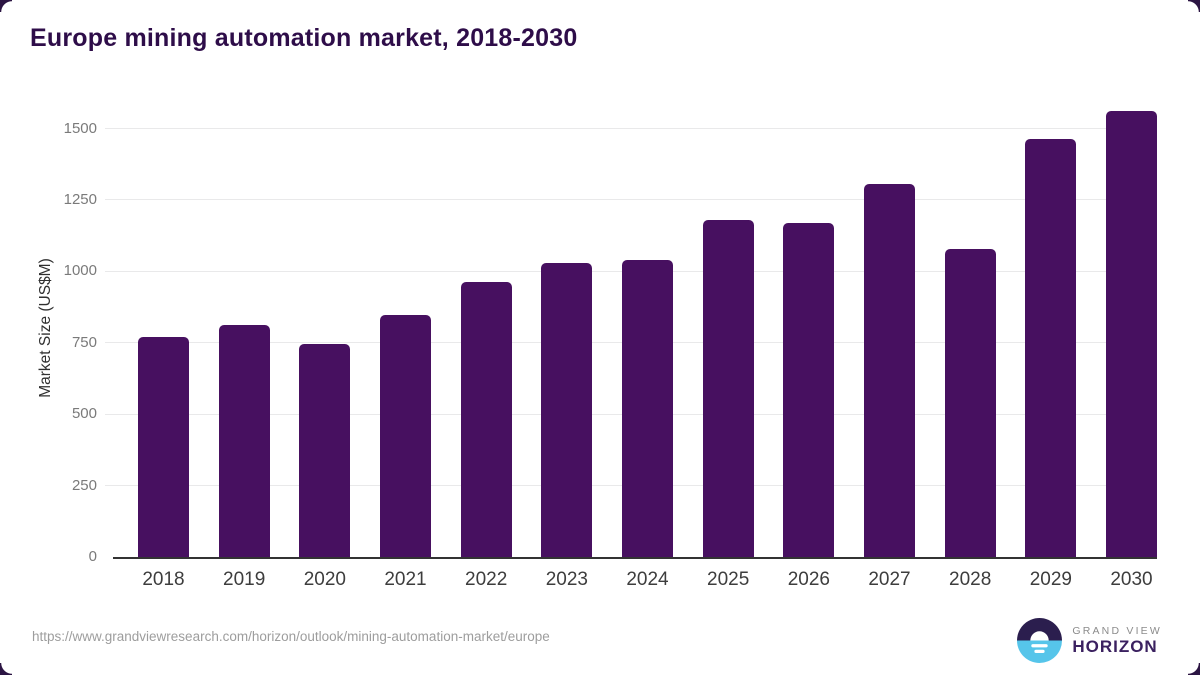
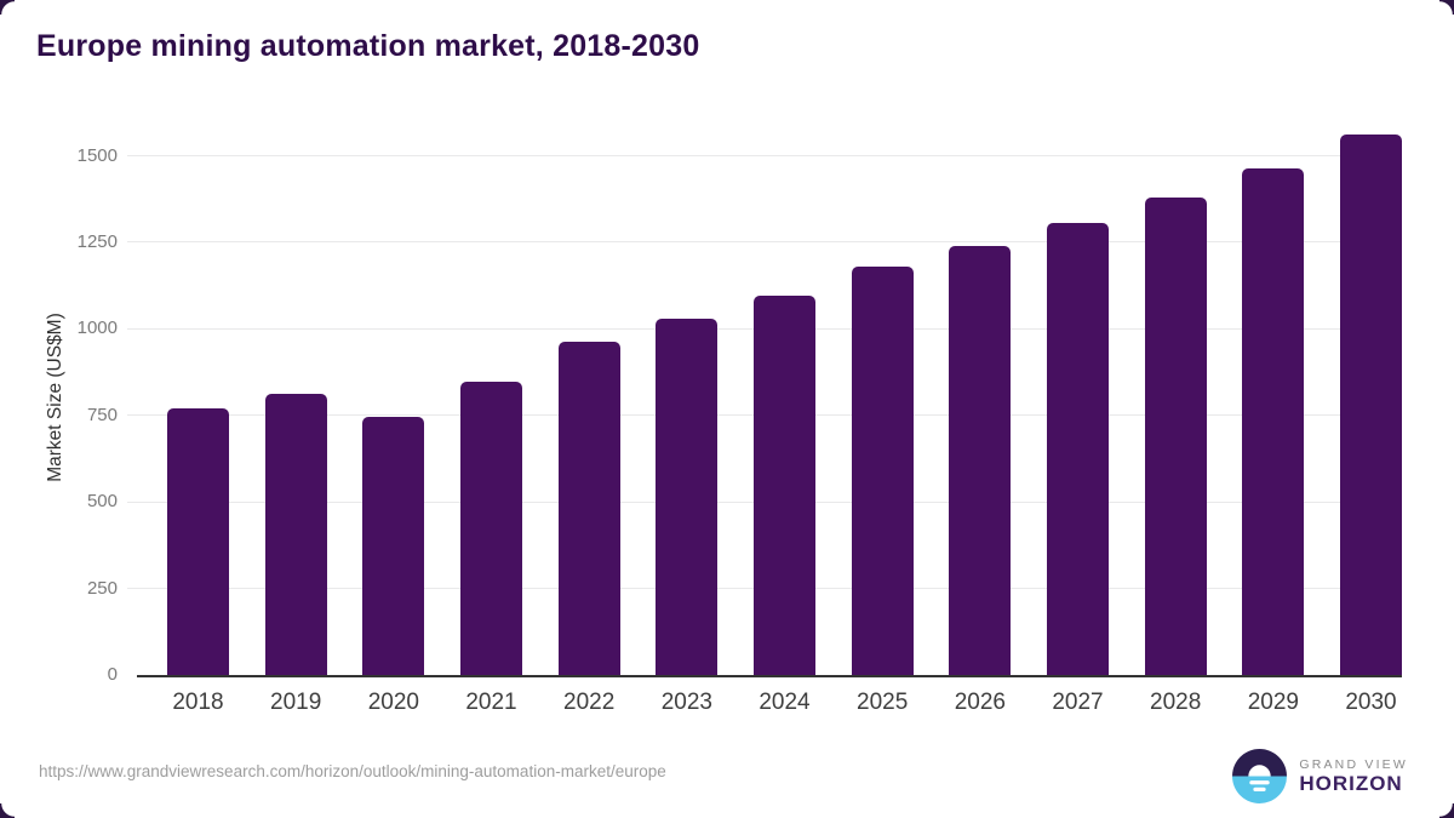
2024: 1040 -> 1100
2026: 1170 -> 1240
2028: 1080 -> 1380
